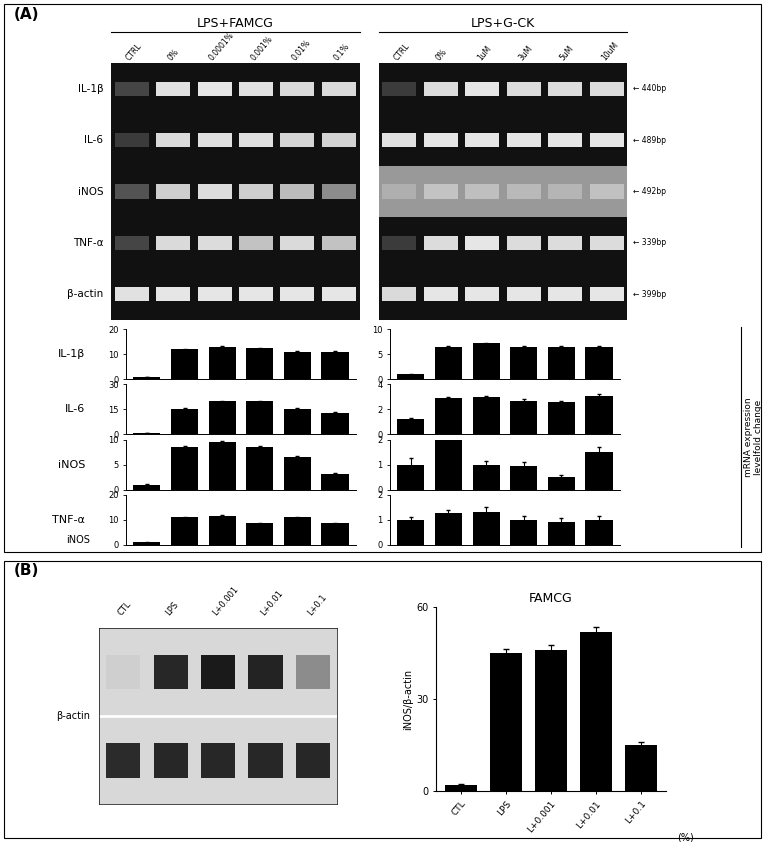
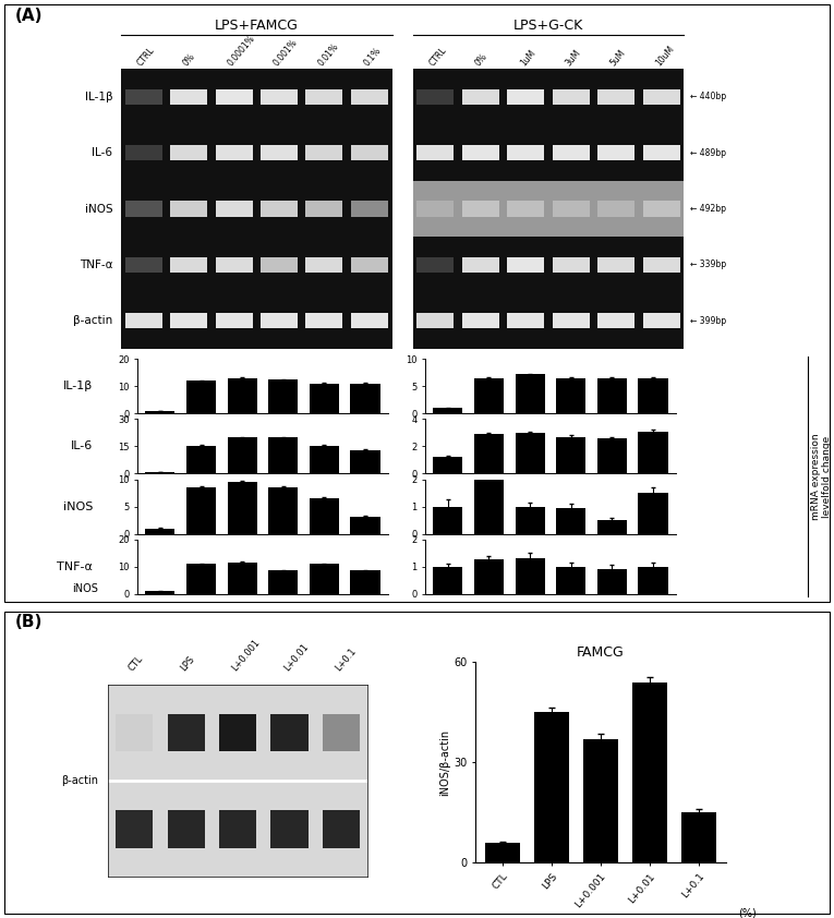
FAMCG/CTL: 2 -> 6
FAMCG/L+0.001: 46 -> 37
FAMCG/L+0.01: 52 -> 54
